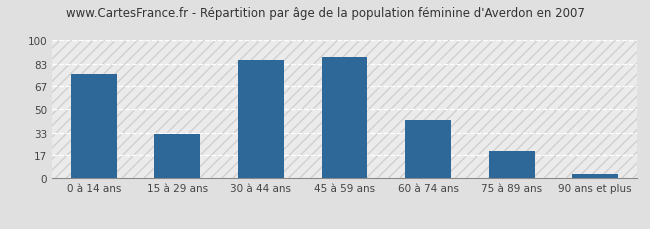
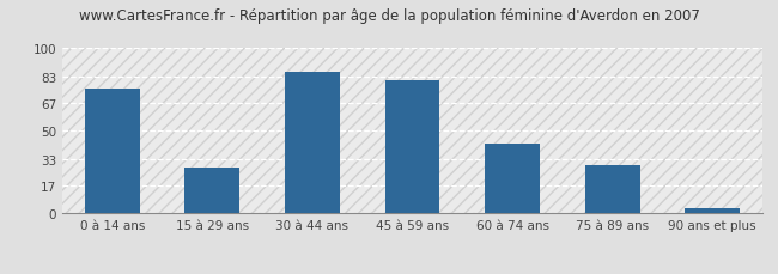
15 à 29 ans: 32 -> 28
45 à 59 ans: 88 -> 81
75 à 89 ans: 20 -> 29
